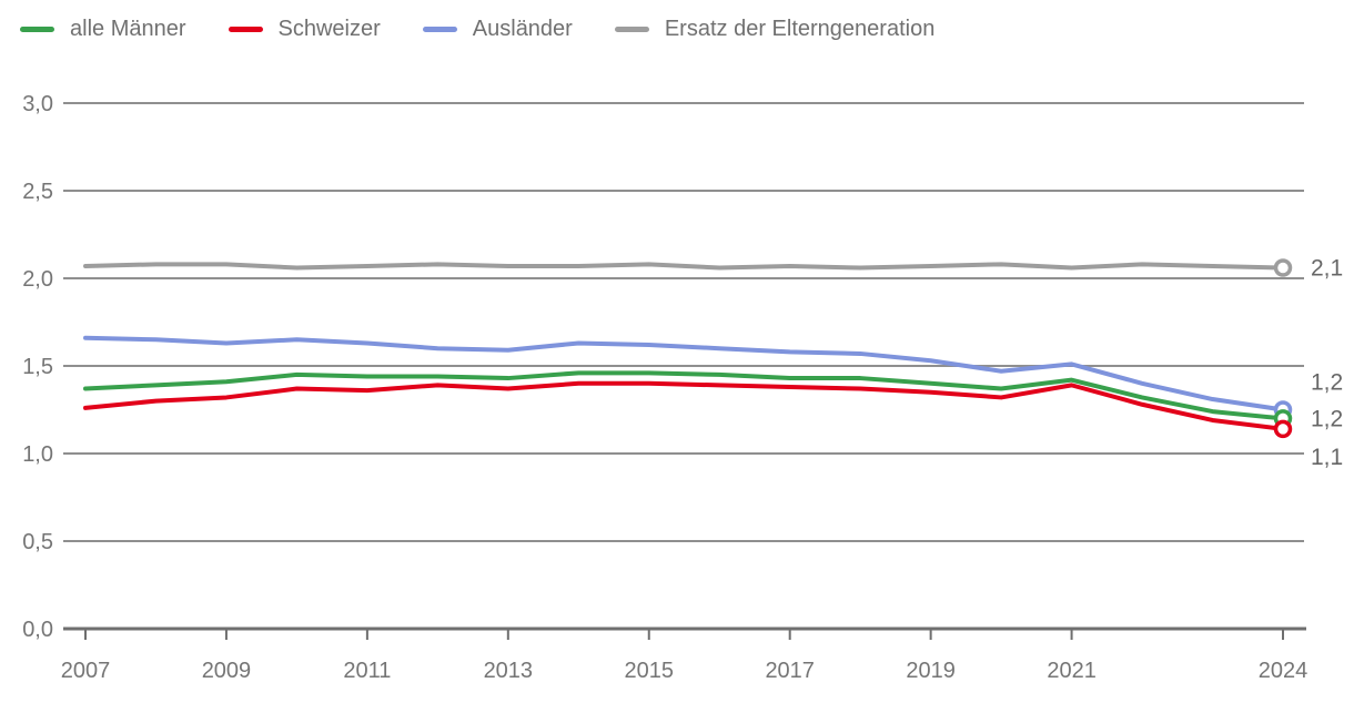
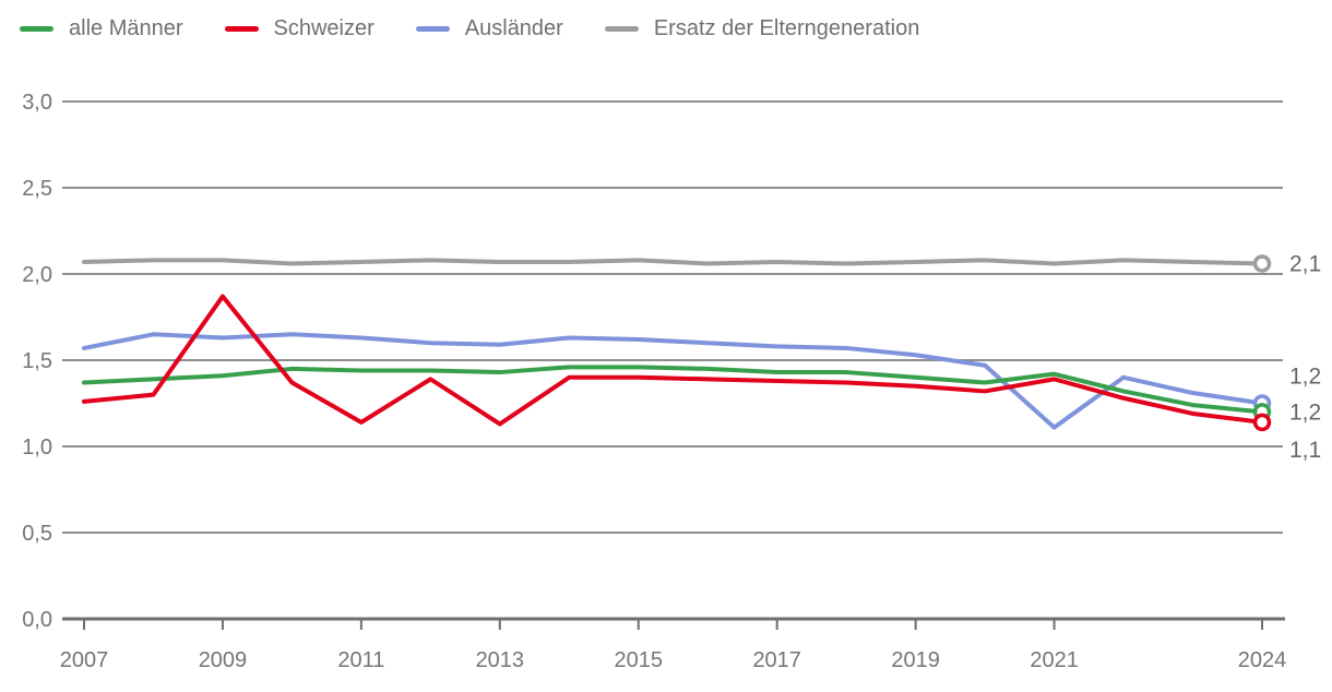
Ausländer/2007: 1,66 -> 1,57
Schweizer/2009: 1,32 -> 1,87
Schweizer/2011: 1,36 -> 1,14
Schweizer/2013: 1,37 -> 1,13
Ausländer/2021: 1,51 -> 1,11
